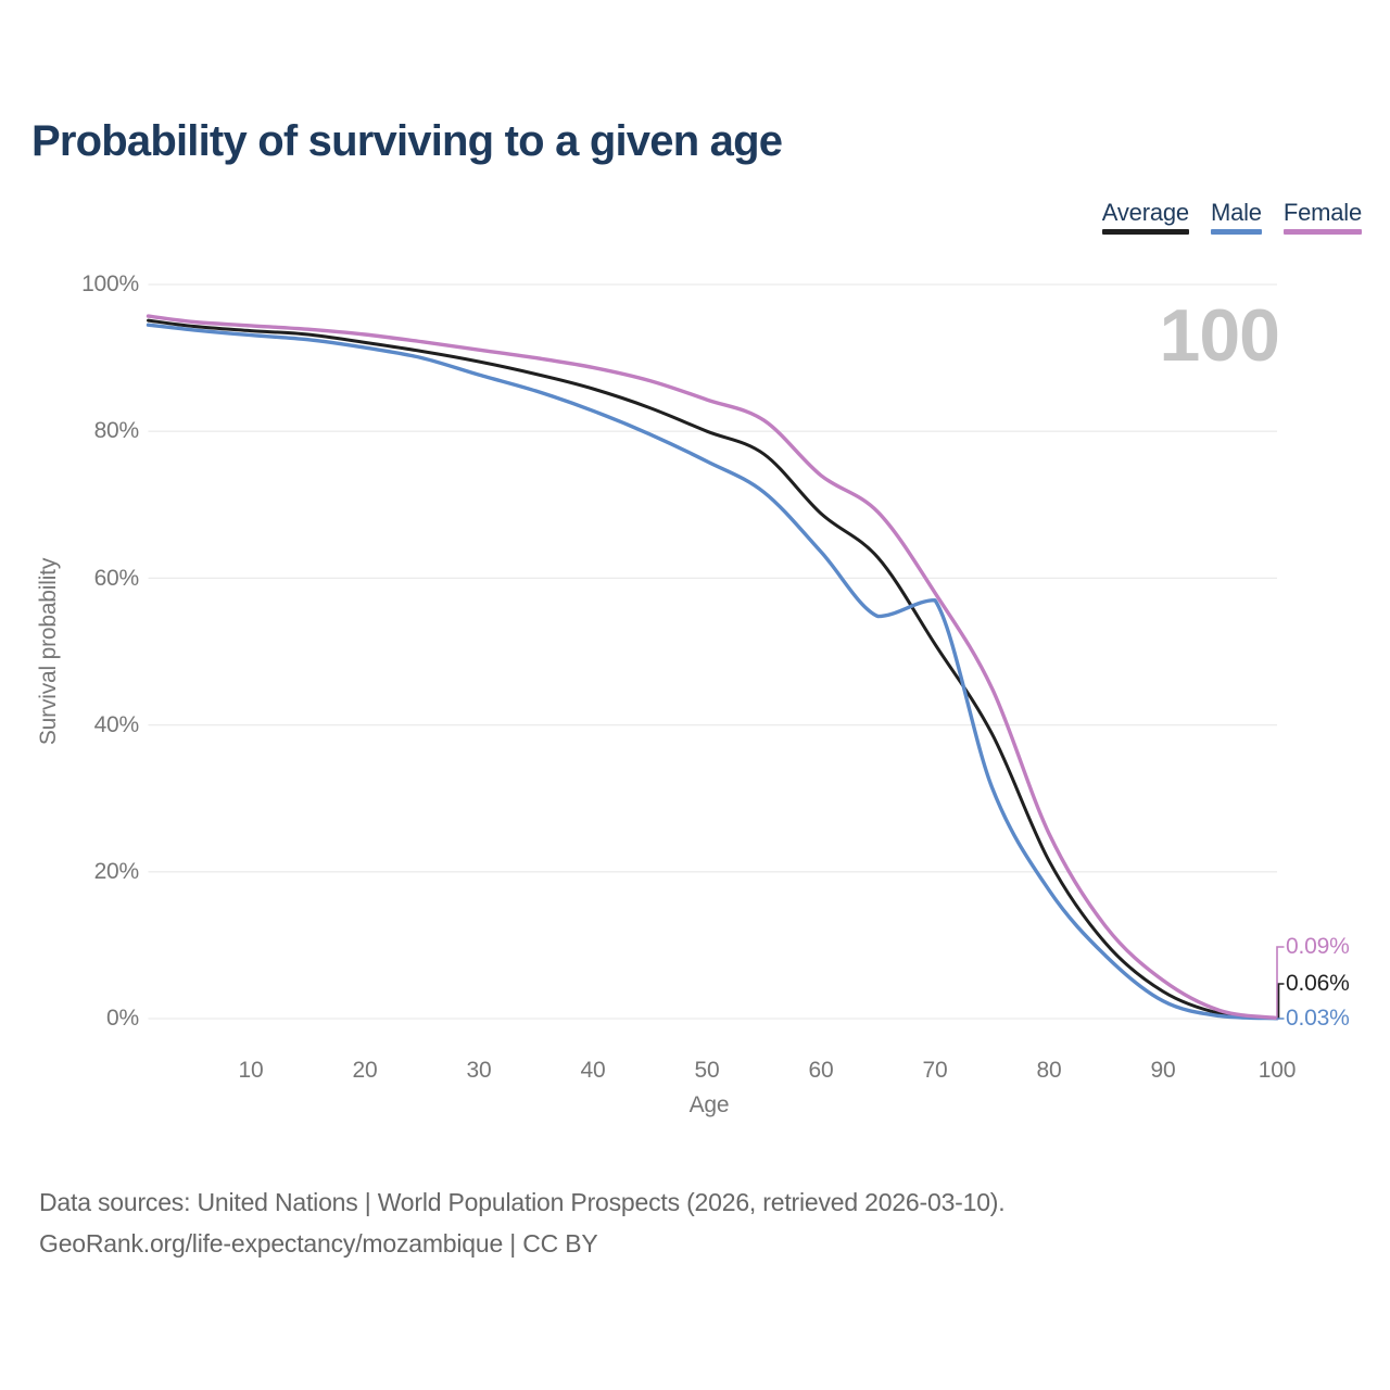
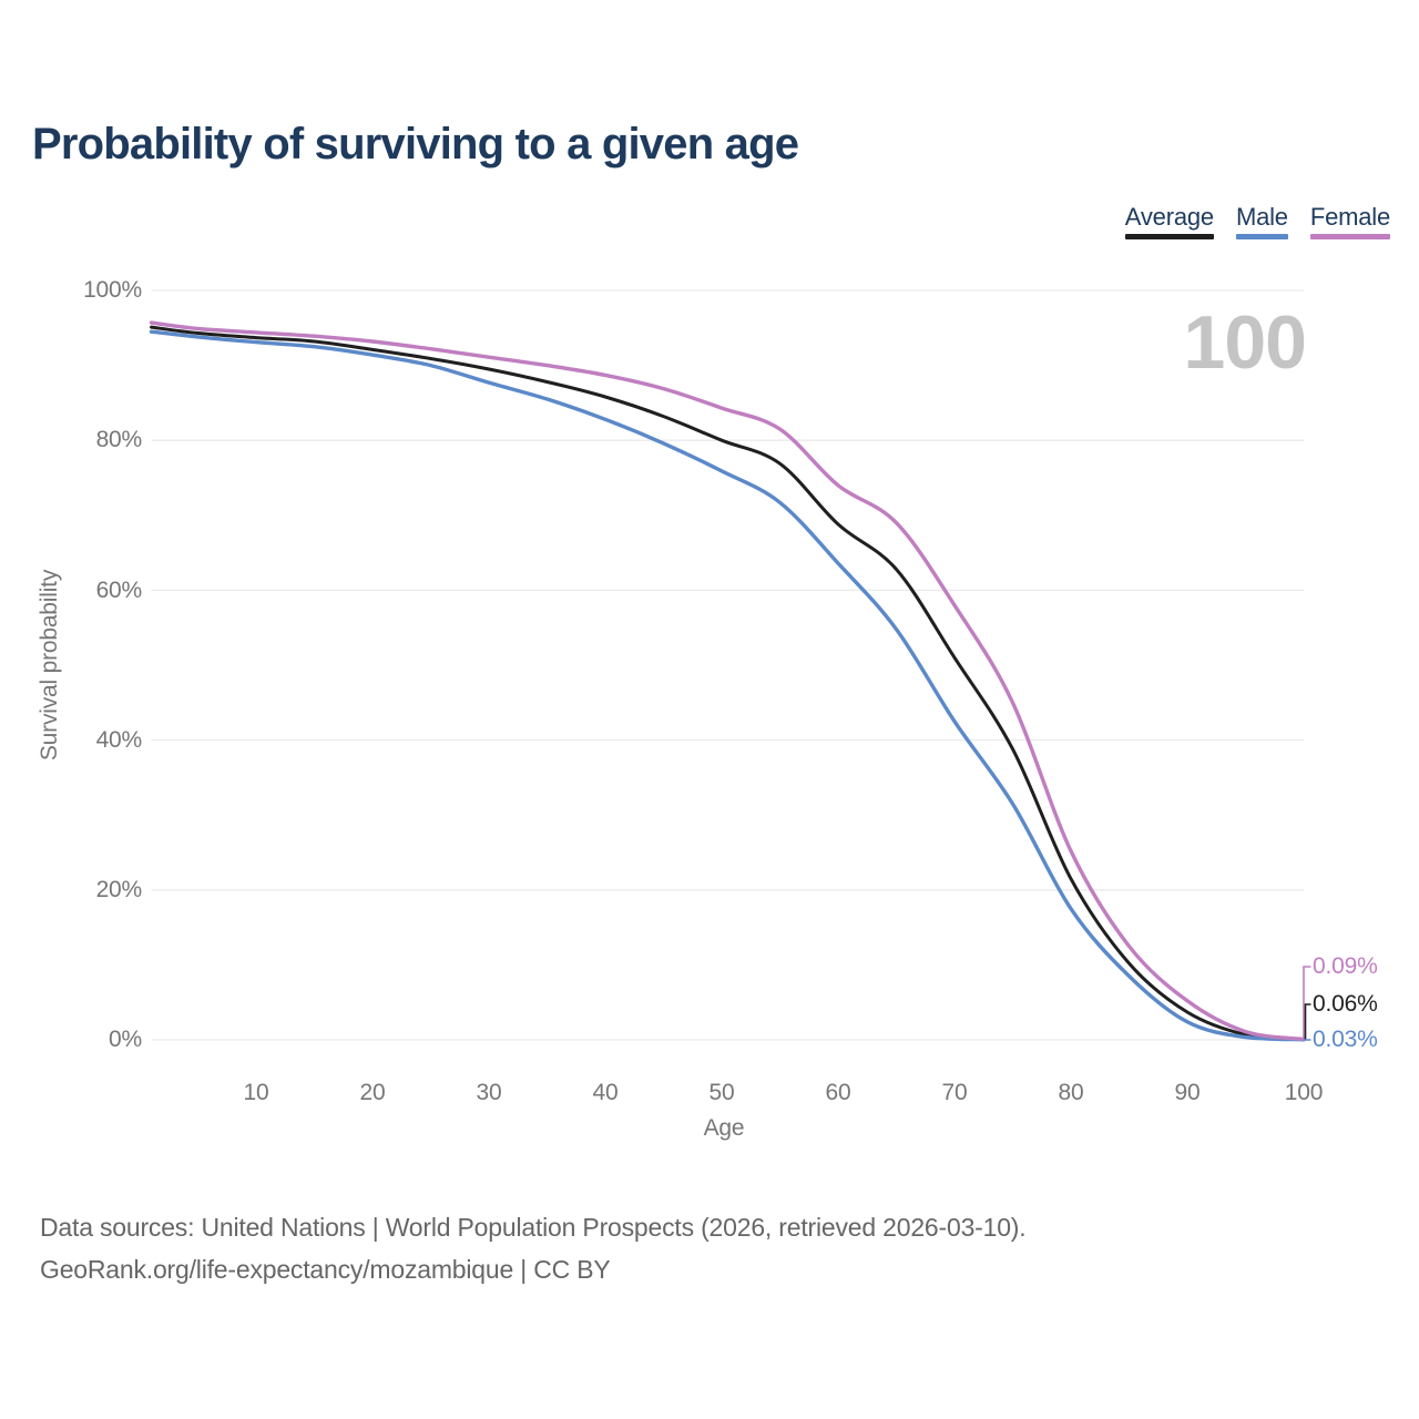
Male/70: 57% -> 42%
